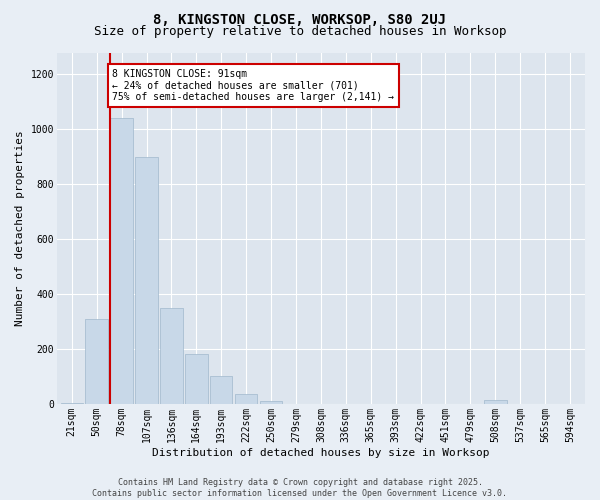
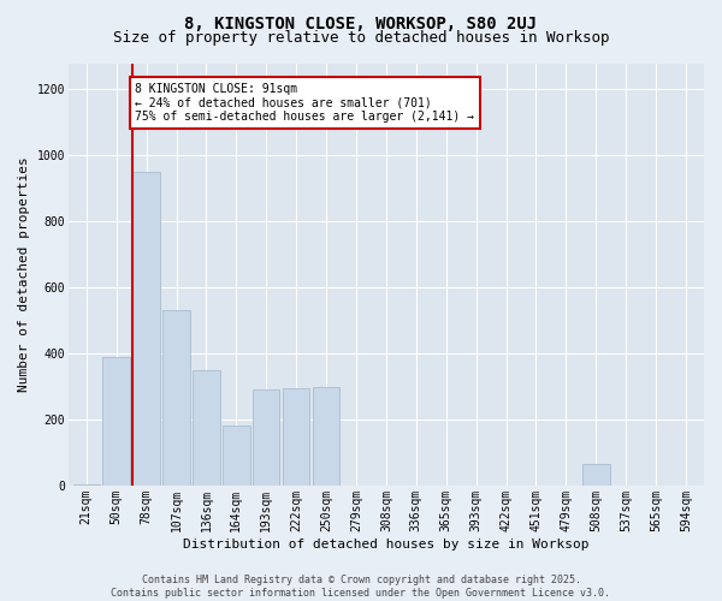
50sqm: 310 -> 390
78sqm: 1040 -> 950
107sqm: 900 -> 530
193sqm: 100 -> 290
222sqm: 35 -> 295
250sqm: 10 -> 300
508sqm: 15 -> 65
